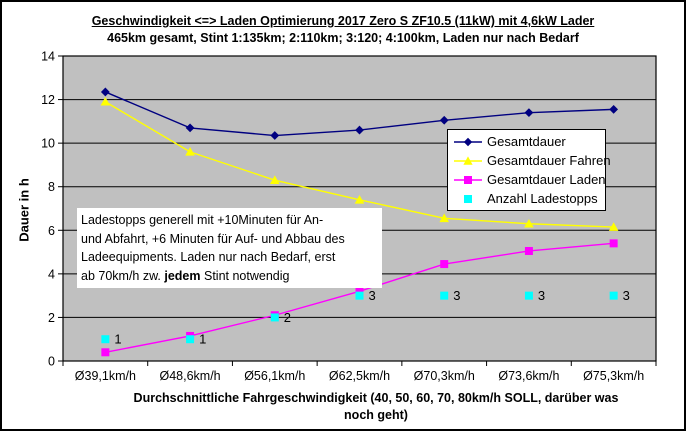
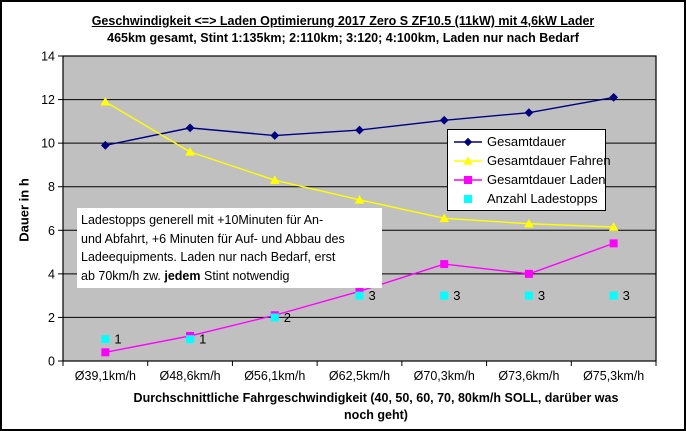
Gesamtdauer/Ø39,1km/h: 12.3 -> 9.9
Gesamtdauer Laden/Ø73,6km/h: 5.0 -> 4.0
Gesamtdauer/Ø75,3km/h: 11.6 -> 12.1
